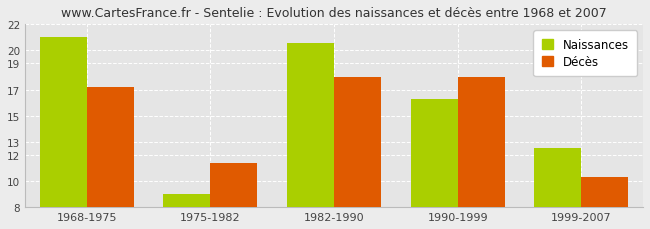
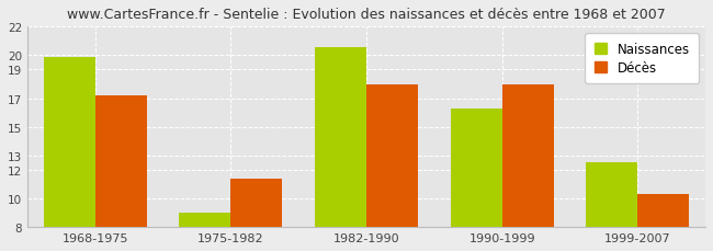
Naissances/1968-1975: 21.0 -> 19.9
